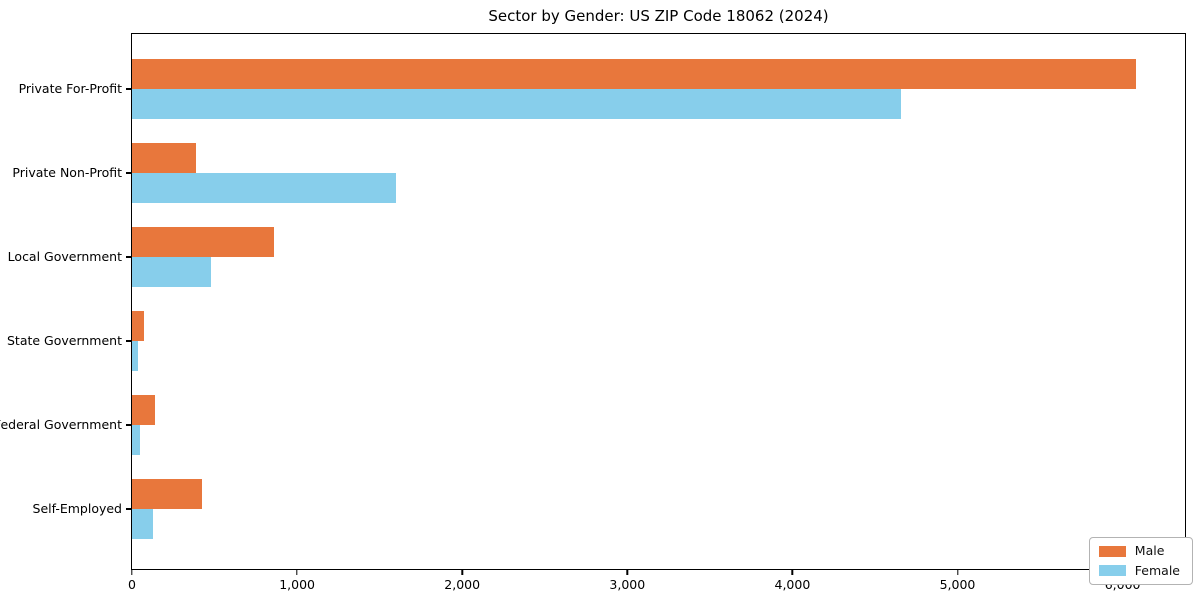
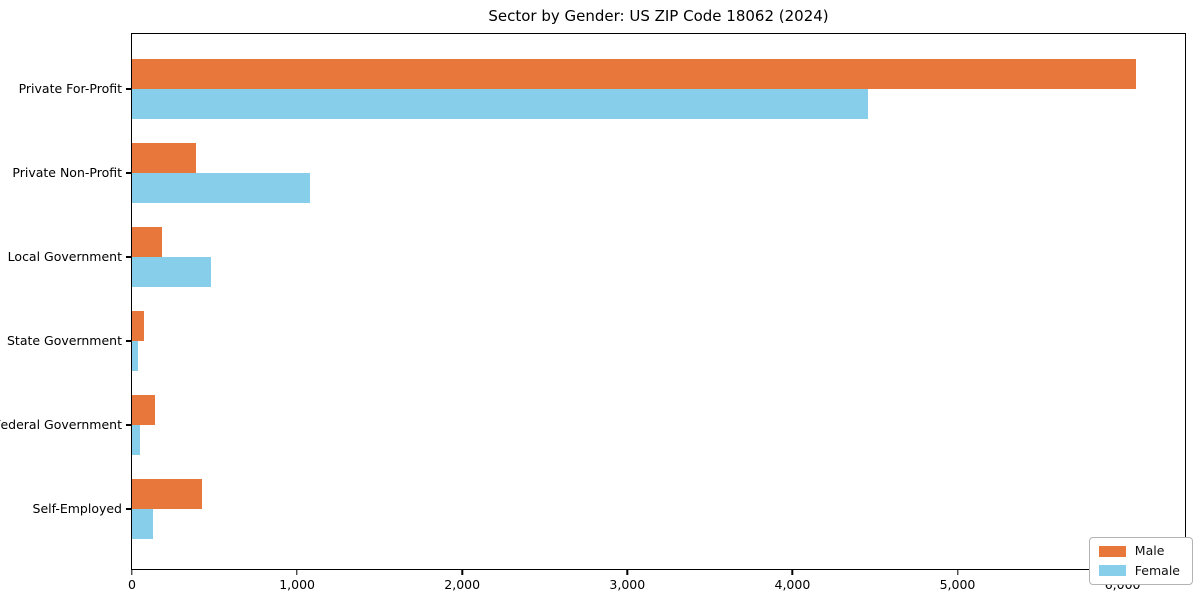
Female/Private For-Profit: 4660 -> 4460
Female/Private Non-Profit: 1600 -> 1080
Male/Local Government: 860 -> 180
